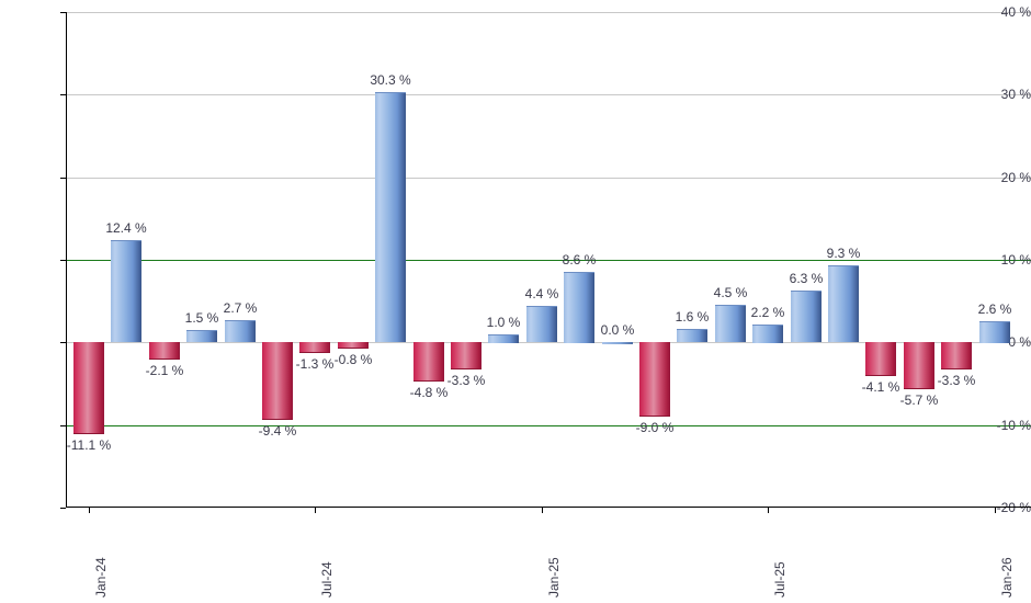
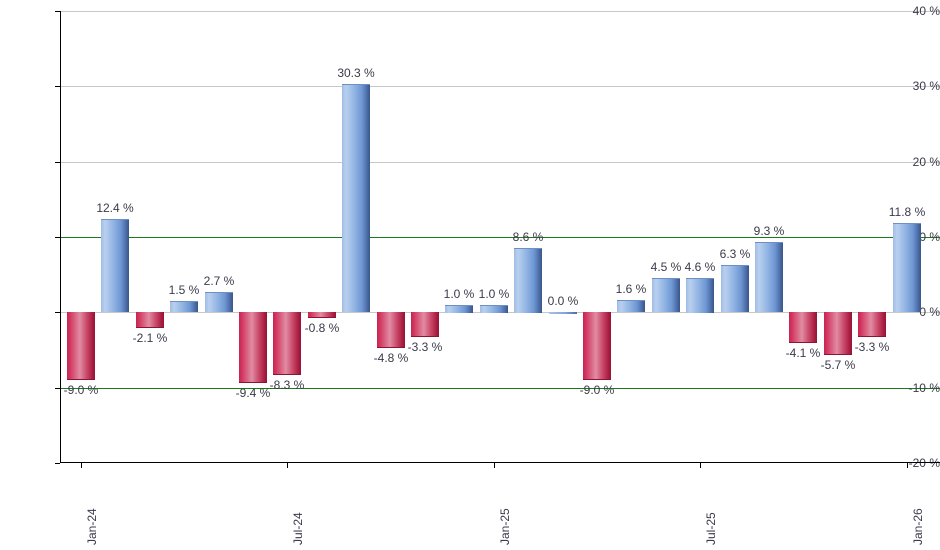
Jan-24: -11.1 -> -9.0
Jul-24: -1.3 -> -8.3
Jan-25: 4.4 -> 1.0
Jul-25: 2.2 -> 4.6
Jan-26: 2.6 -> 11.8
